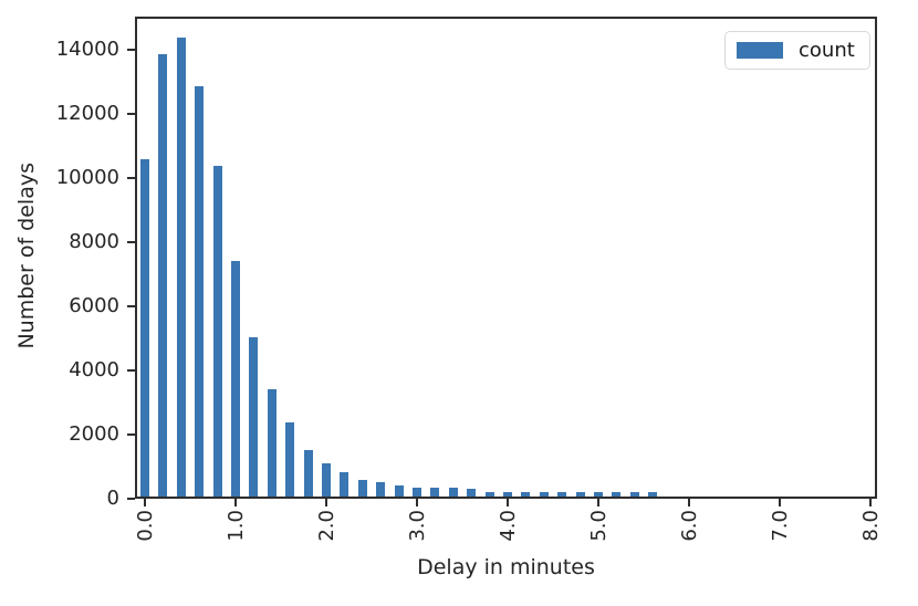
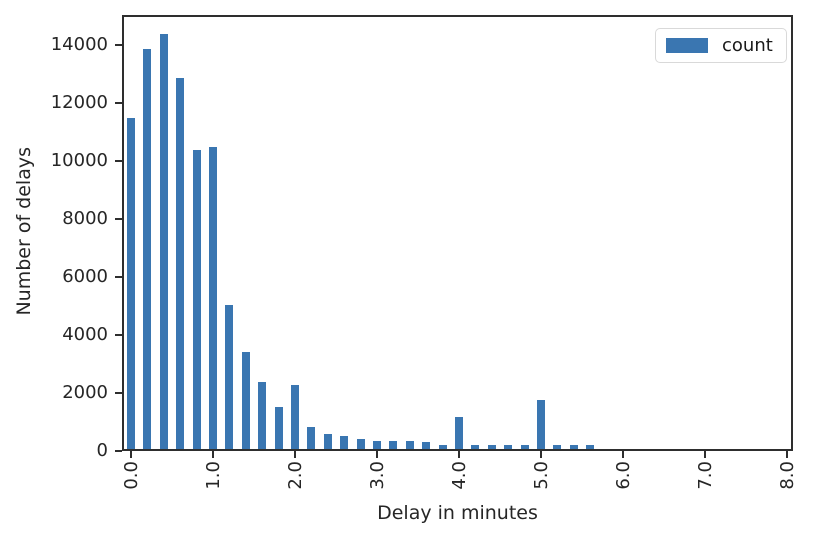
0.0: 10500 -> 11400
1.0: 7400 -> 10400
2.0: 1000 -> 2200
4.0: 200 -> 1100
5.0: 100 -> 1700
